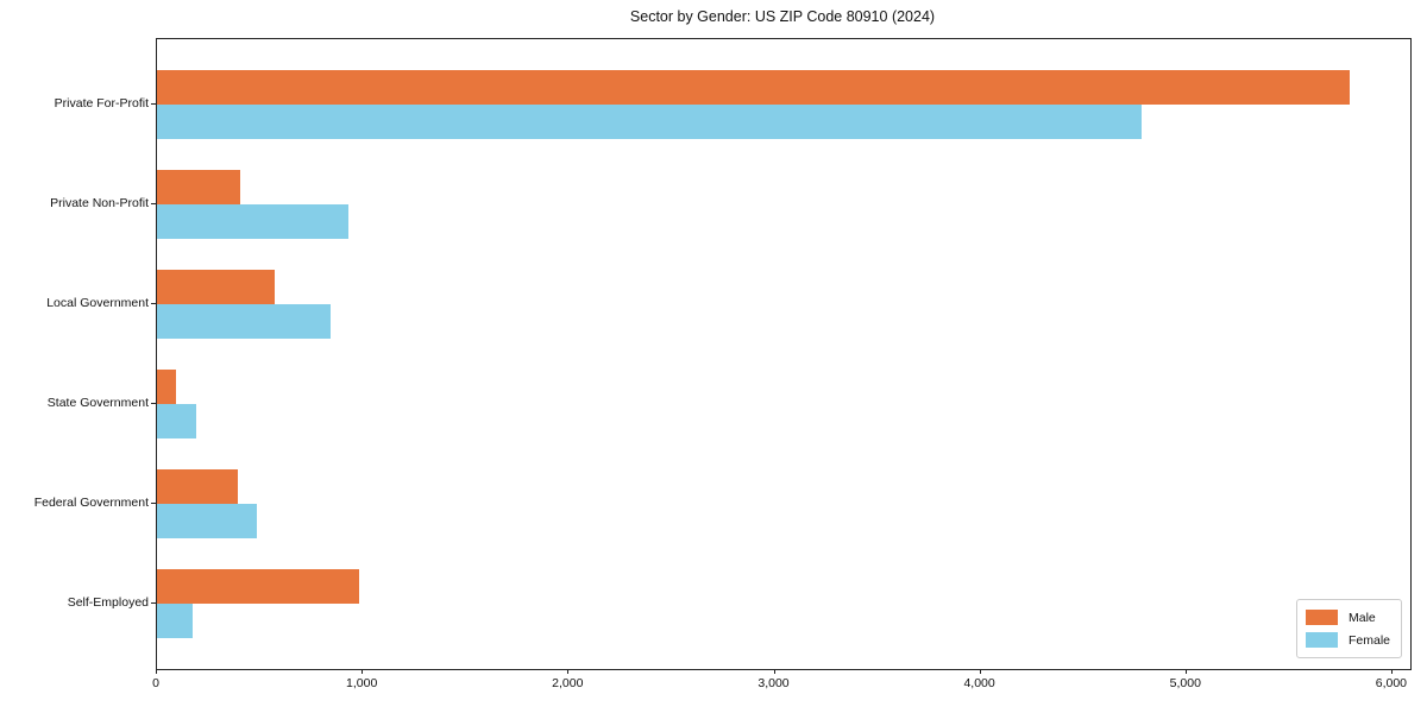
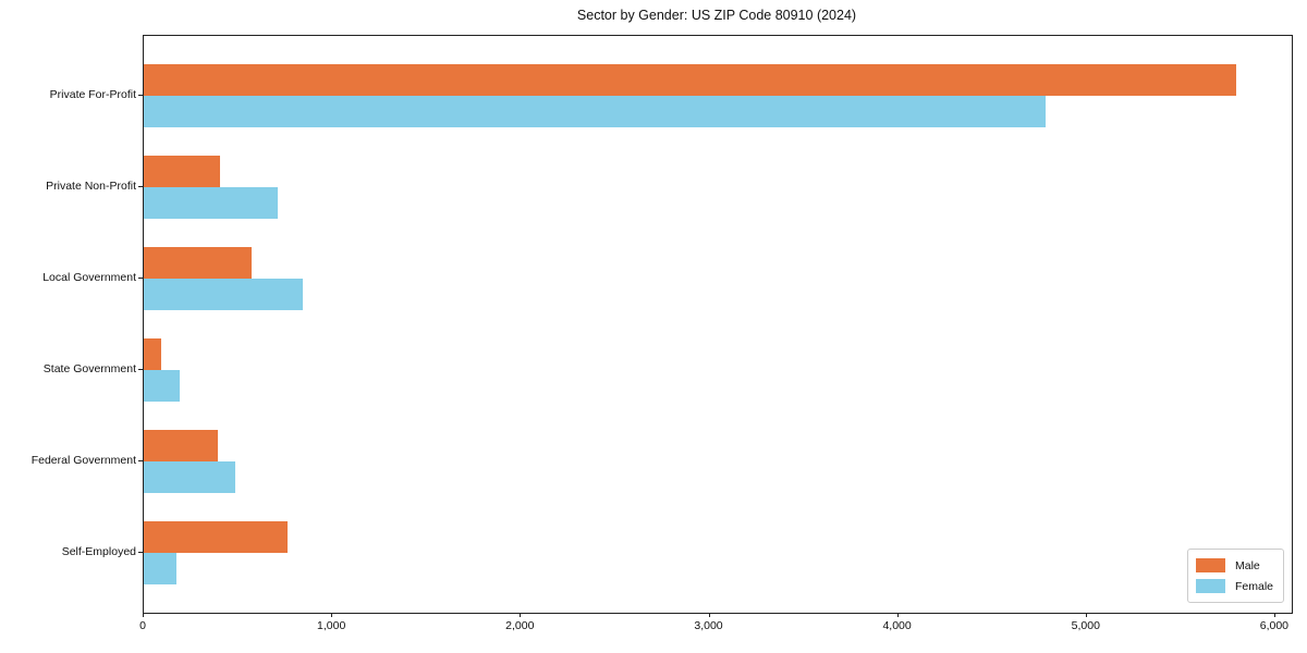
Female/Private Non-Profit: 930 -> 710
Male/Self-Employed: 980 -> 760
